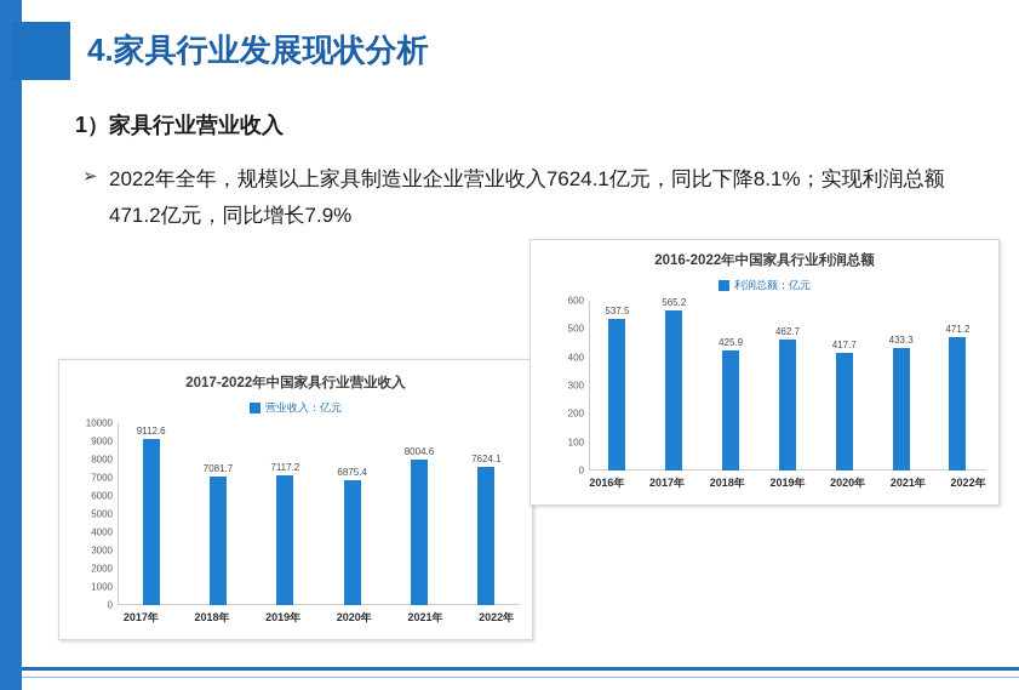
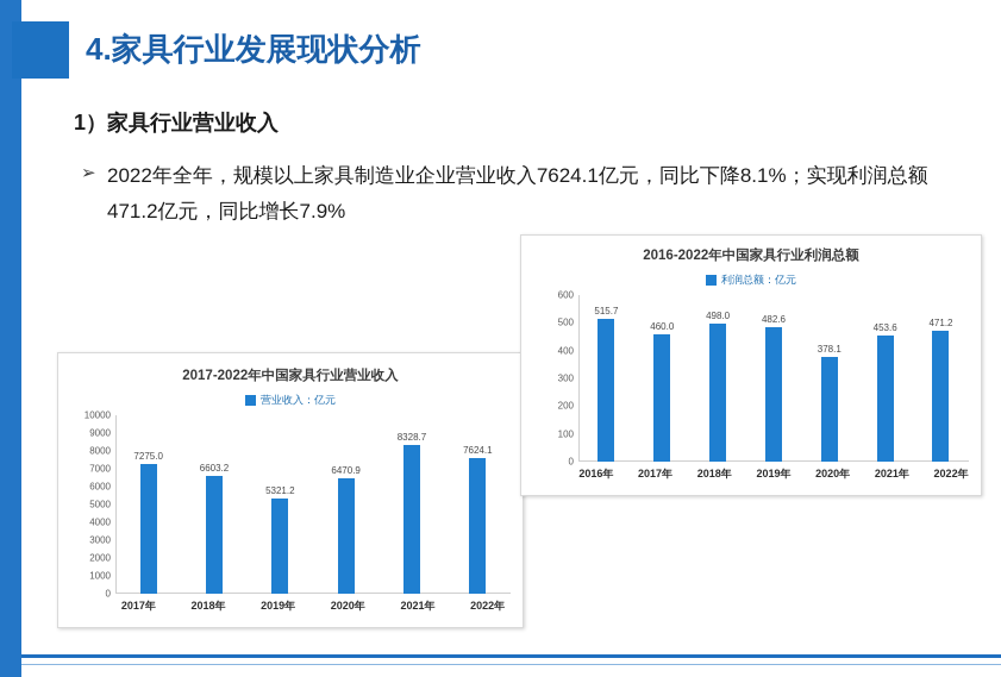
2017-2022年中国家具行业营业收入/2017年: 9112.6 -> 7275.0
2017-2022年中国家具行业营业收入/2018年: 7081.7 -> 6603.2
2017-2022年中国家具行业营业收入/2019年: 7117.2 -> 5321.2
2017-2022年中国家具行业营业收入/2020年: 6875.4 -> 6470.9
2017-2022年中国家具行业营业收入/2021年: 8004.6 -> 8328.7
2016-2022年中国家具行业利润总额/2016年: 537.5 -> 515.7
2016-2022年中国家具行业利润总额/2017年: 565.2 -> 460.0
2016-2022年中国家具行业利润总额/2018年: 425.9 -> 498.0
2016-2022年中国家具行业利润总额/2019年: 462.7 -> 482.6
2016-2022年中国家具行业利润总额/2020年: 417.7 -> 378.1
2016-2022年中国家具行业利润总额/2021年: 433.3 -> 453.6
